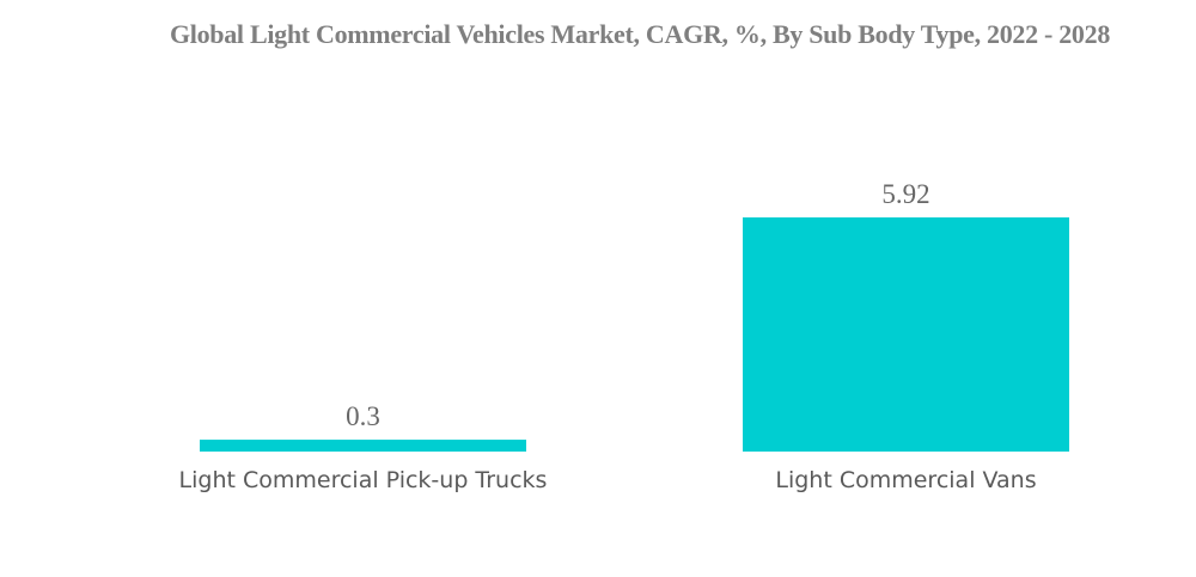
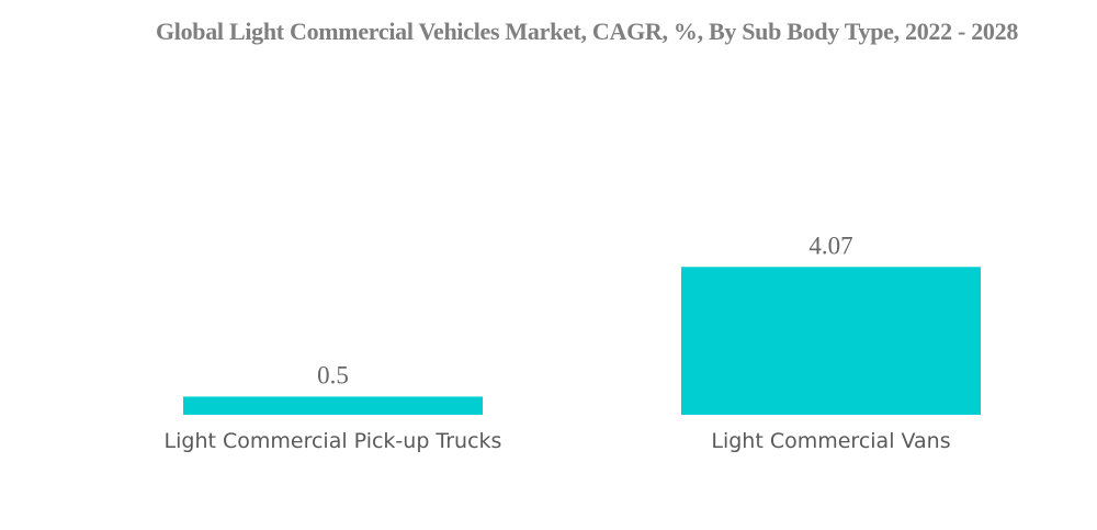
Light Commercial Pick-up Trucks: 0.3 -> 0.5
Light Commercial Vans: 5.92 -> 4.07
